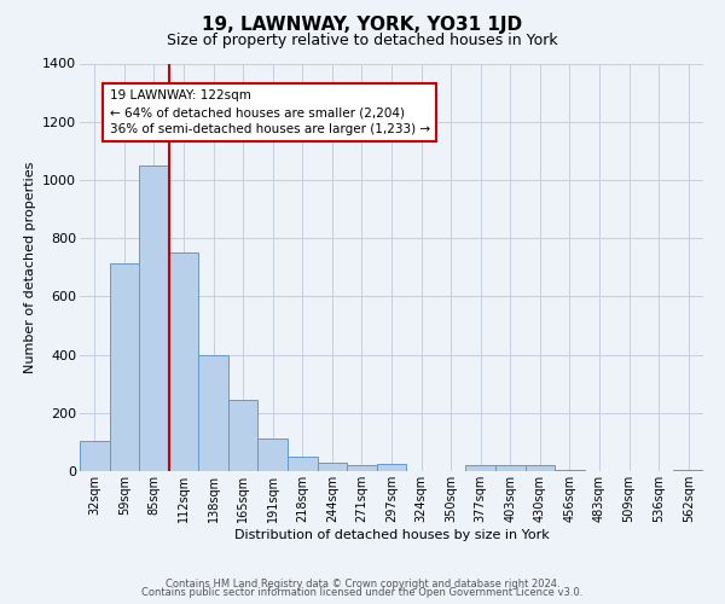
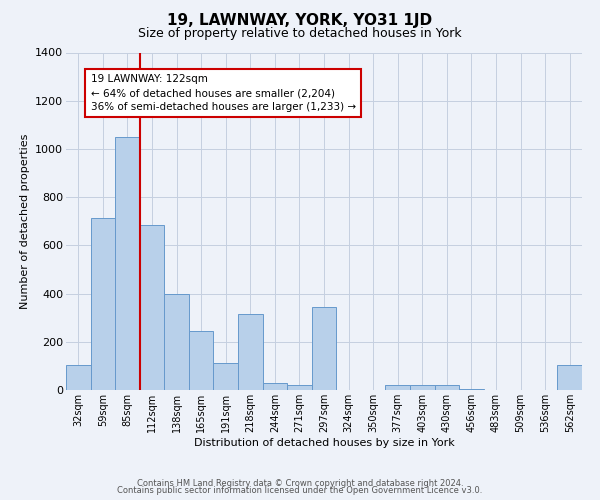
112sqm: 750 -> 685
218sqm: 50 -> 315
297sqm: 25 -> 345
562sqm: 5 -> 105
